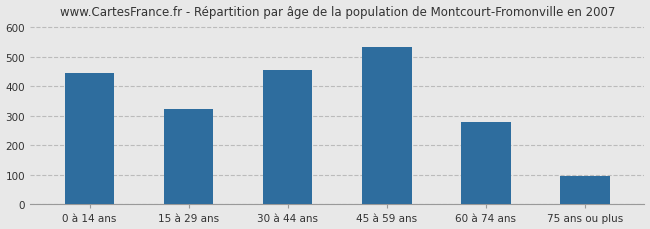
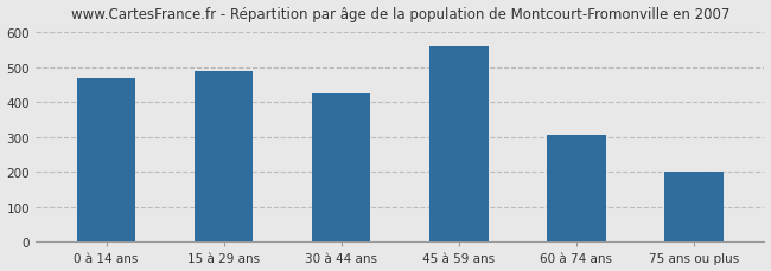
0 à 14 ans: 447 -> 470
15 à 29 ans: 323 -> 490
30 à 44 ans: 457 -> 425
45 à 59 ans: 532 -> 560
60 à 74 ans: 278 -> 305
75 ans ou plus: 97 -> 200
